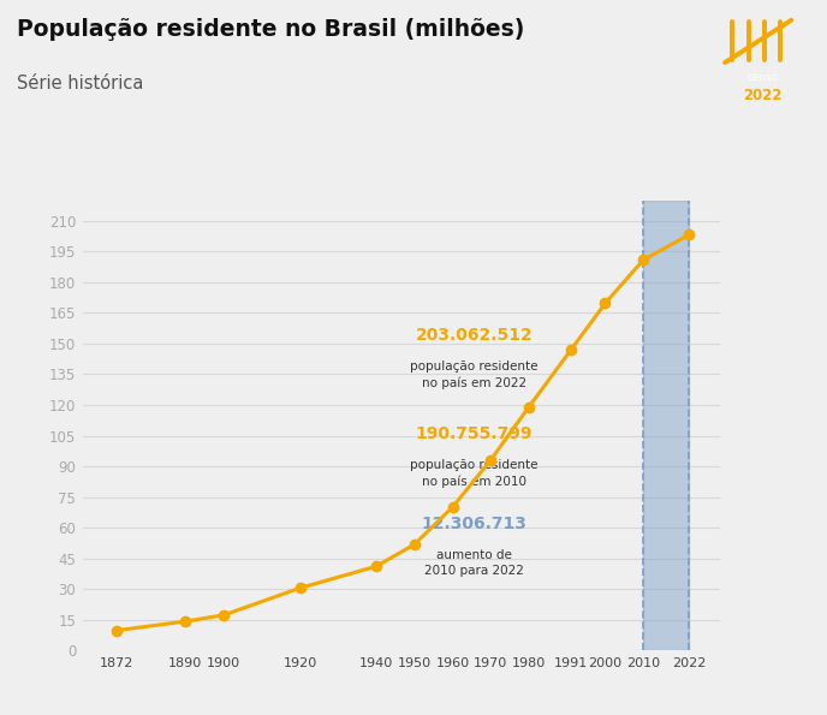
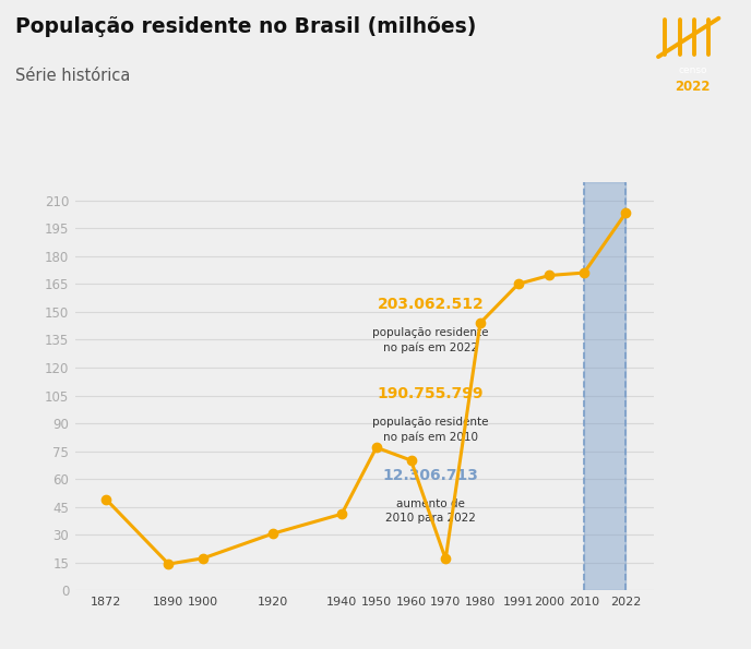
1872: 10 -> 49
1950: 52 -> 77
1970: 93 -> 17
1980: 119 -> 144
1991: 147 -> 165
2010: 191 -> 171
